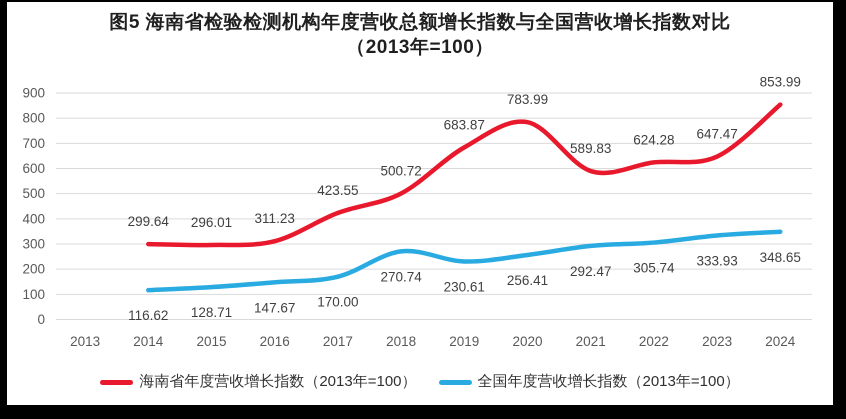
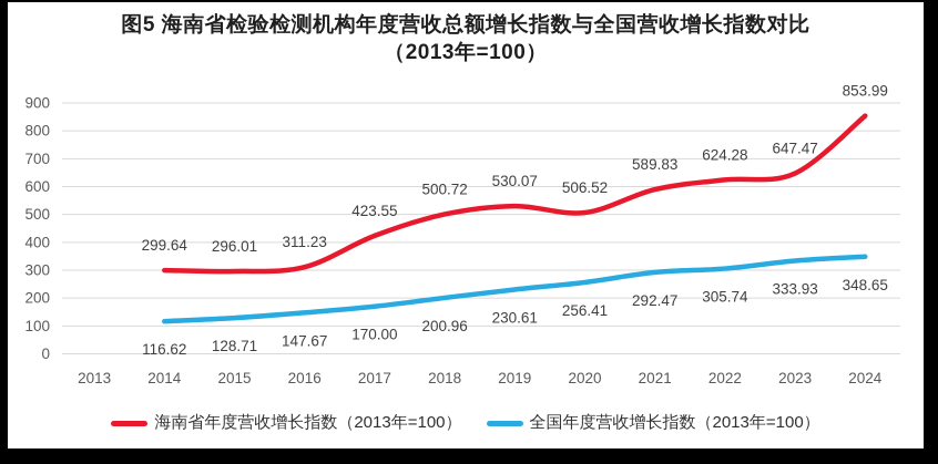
全国年度营收增长指数（2013年=100）/2018: 270.74 -> 200.96
海南省年度营收增长指数（2013年=100）/2019: 683.87 -> 530.07
海南省年度营收增长指数（2013年=100）/2020: 783.99 -> 506.52
